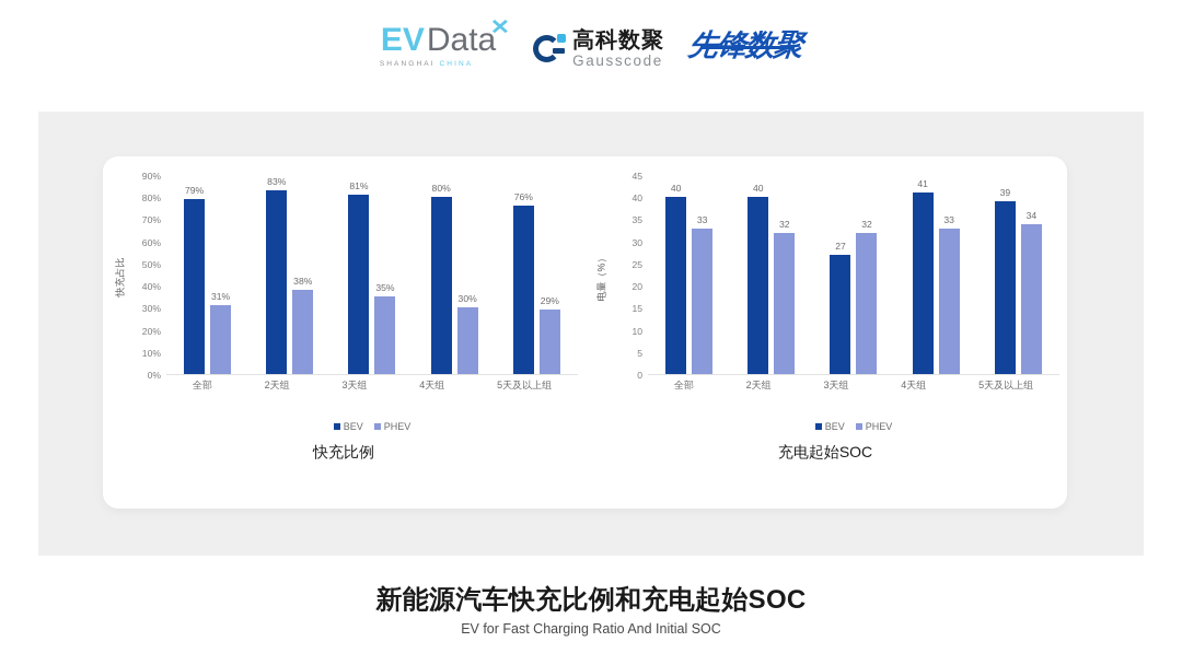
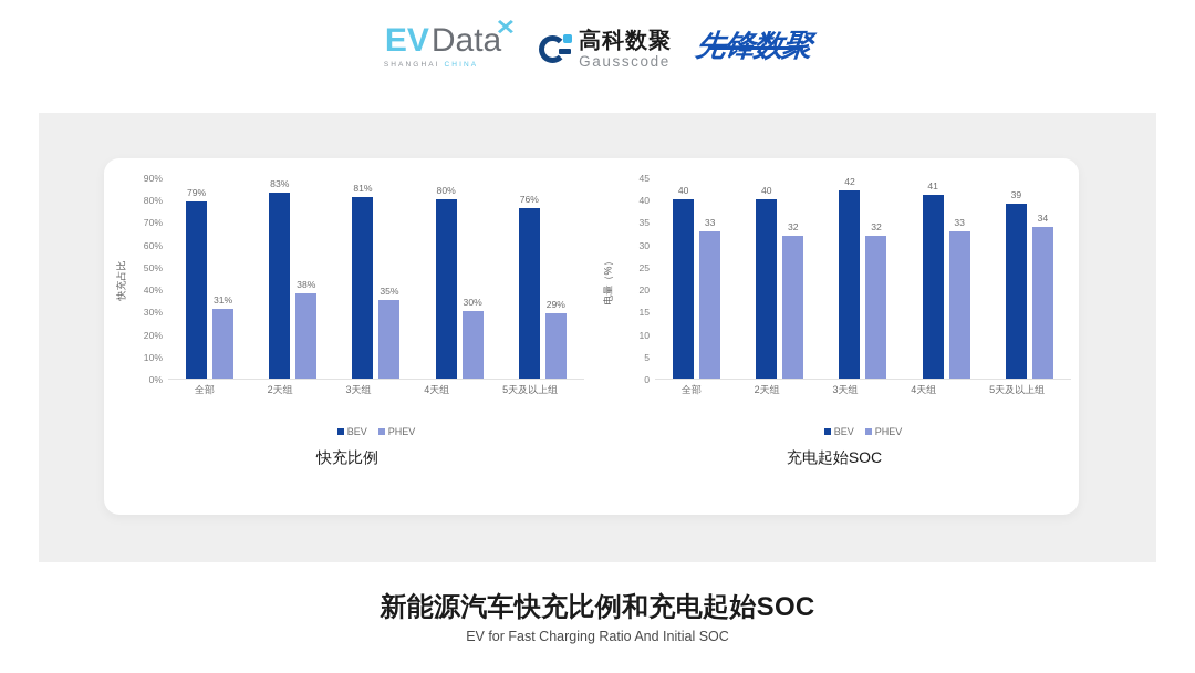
充电起始SOC/BEV/3天组: 27 -> 42
